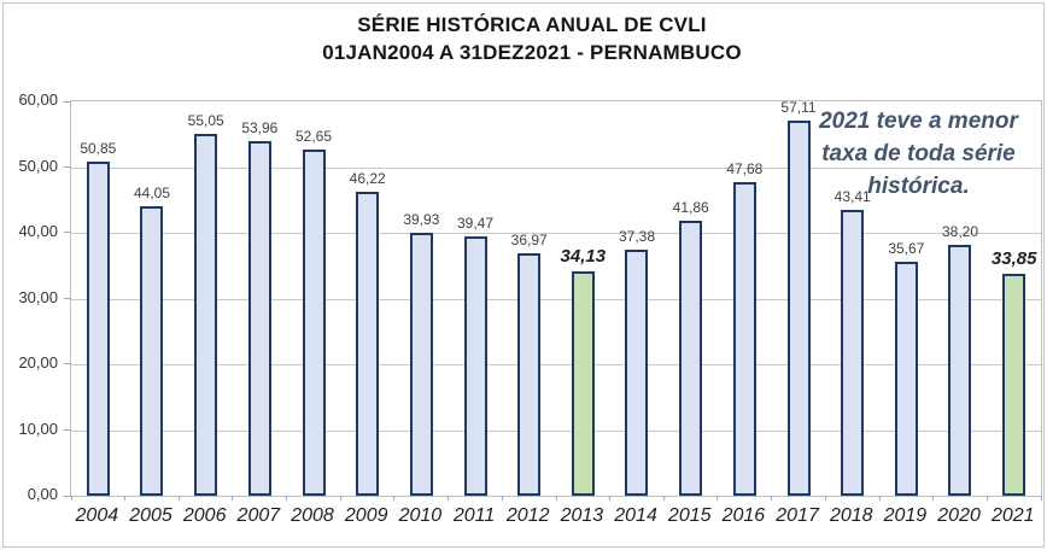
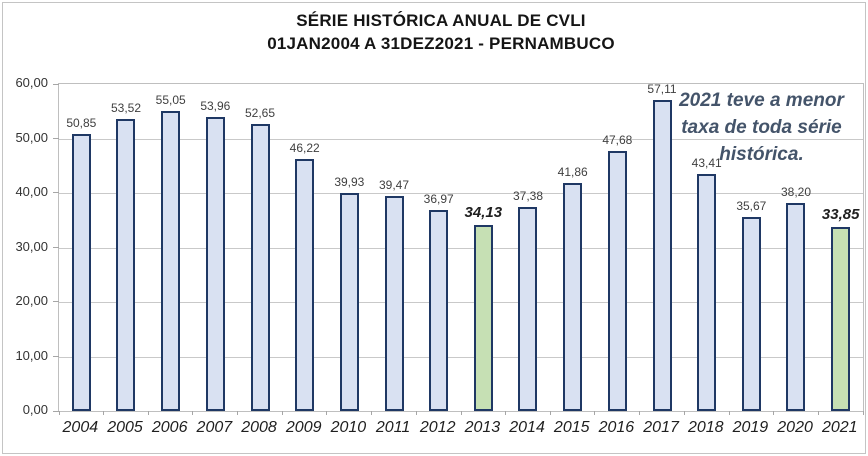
2005: 44,05 -> 53,52
